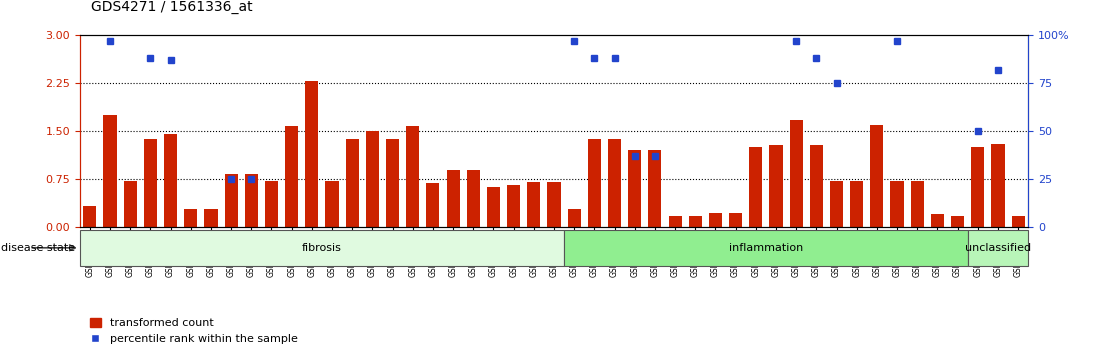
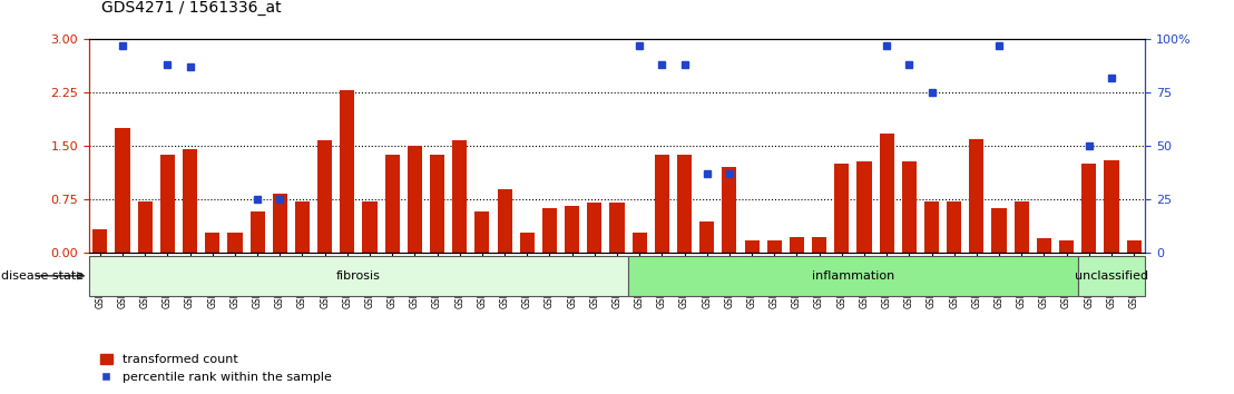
GSM380389: 0.82 -> 0.58
GSM380399: 0.68 -> 0.58
GSM380401: 0.88 -> 0.28
GSM380409: 1.20 -> 0.44
GSM380422: 0.72 -> 0.62
